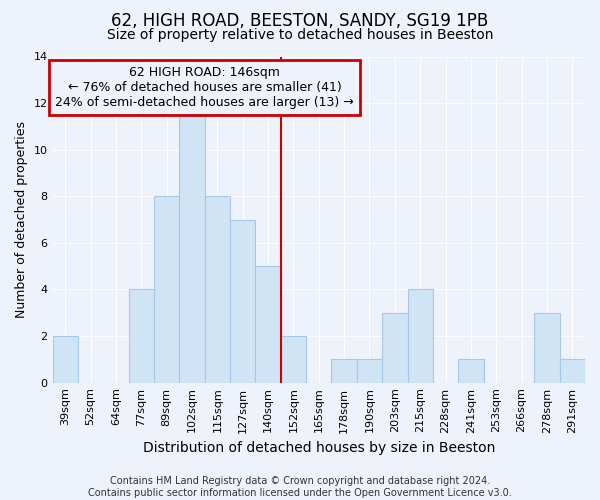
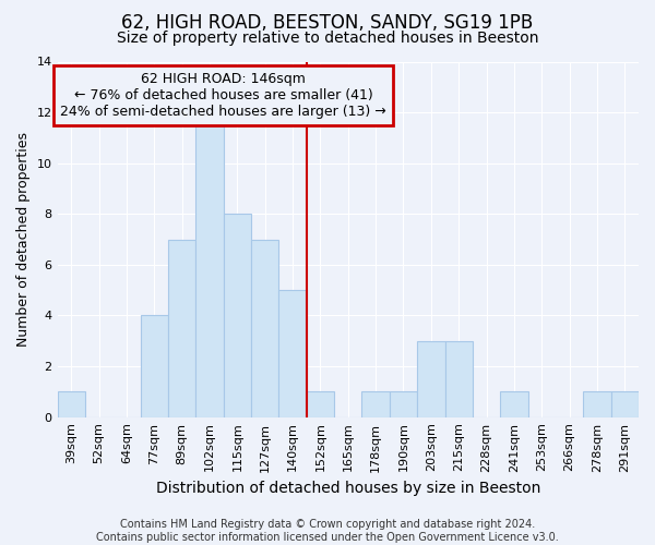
39sqm: 2 -> 1
89sqm: 8 -> 7
152sqm: 2 -> 1
215sqm: 4 -> 3
278sqm: 3 -> 1
